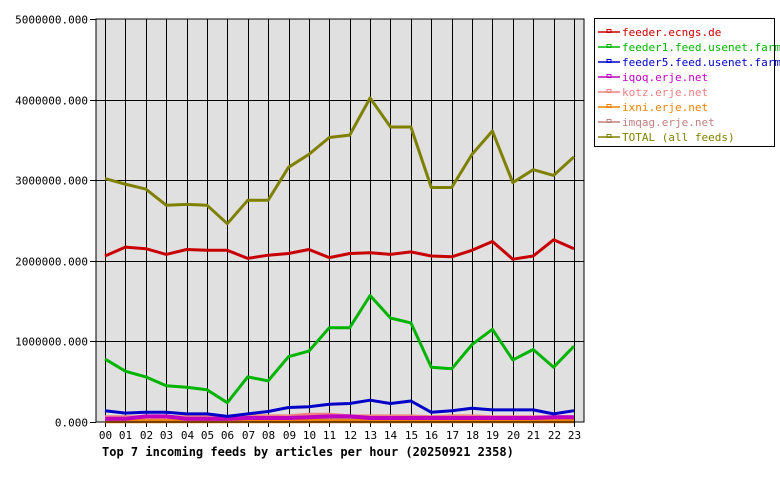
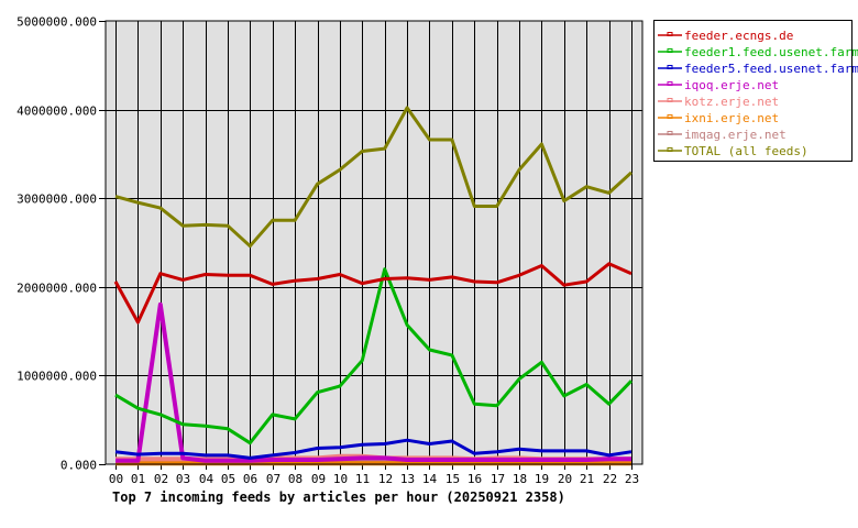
feeder.ecngs.de/01: 2200000 -> 1600000
iqoq.erje.net/02: 100000 -> 1800000
feeder1.feed.usenet.farm/12: 1200000 -> 2200000
